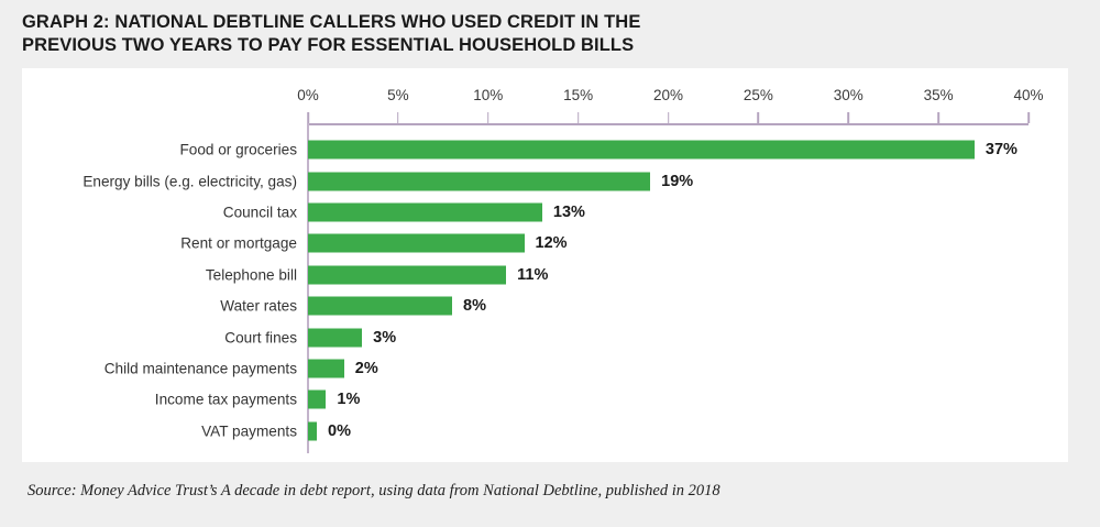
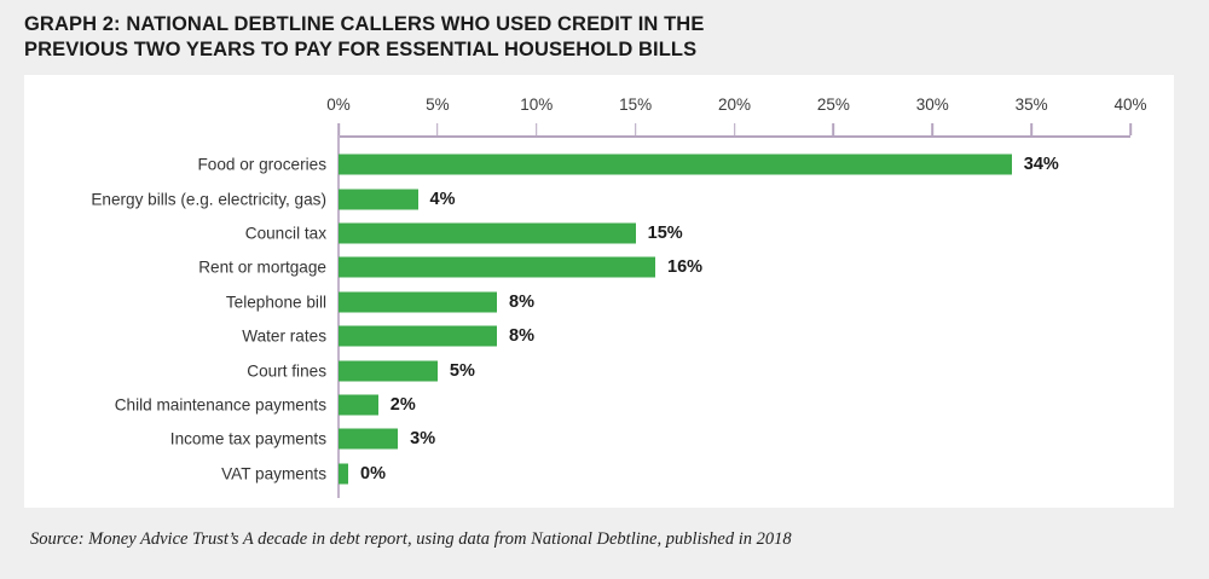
Food or groceries: 37% -> 34%
Energy bills (e.g. electricity, gas): 19% -> 4%
Council tax: 13% -> 15%
Rent or mortgage: 12% -> 16%
Telephone bill: 11% -> 8%
Court fines: 3% -> 5%
Income tax payments: 1% -> 3%
